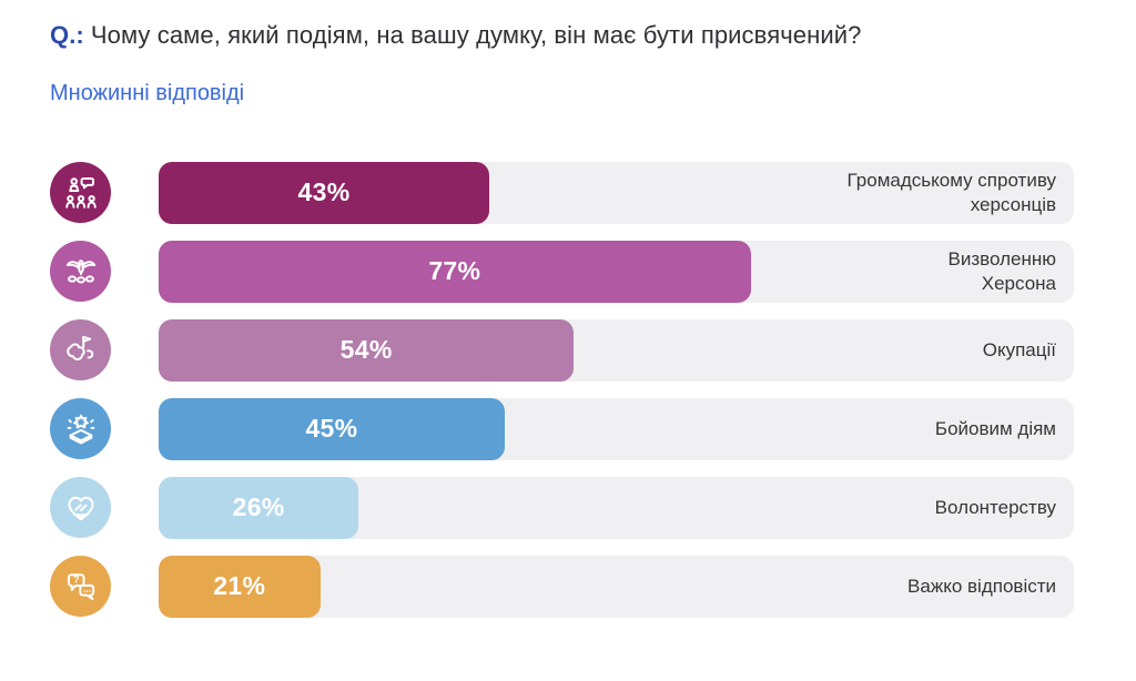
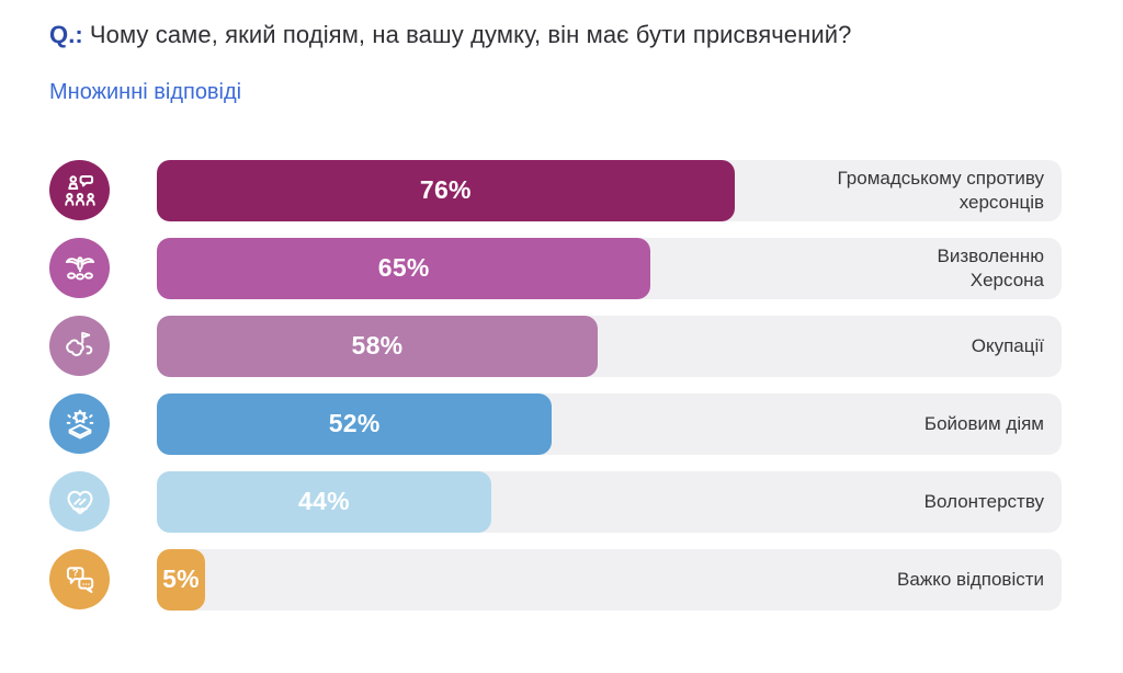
Громадському спротиву херсонців: 43% -> 76%
Визволенню Херсона: 77% -> 65%
Окупації: 54% -> 58%
Бойовим діям: 45% -> 52%
Волонтерству: 26% -> 44%
Важко відповісти: 21% -> 5%
